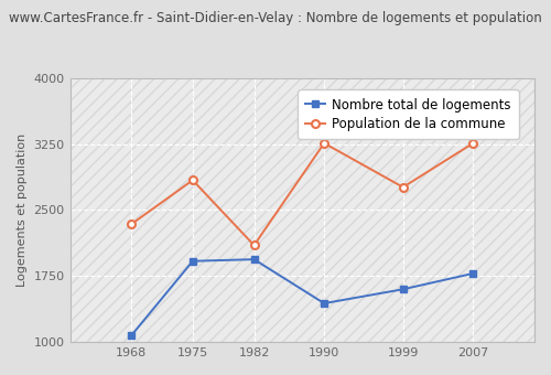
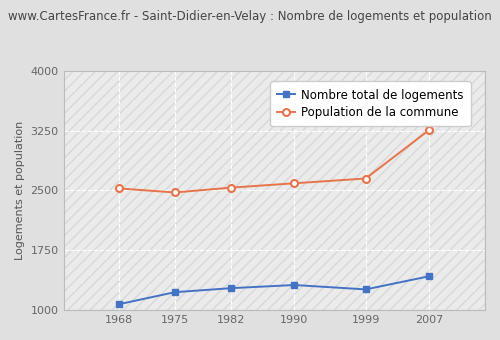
Population de la commune/1968: 2340 -> 2520
Nombre total de logements/1975: 1920 -> 1220
Population de la commune/1975: 2840 -> 2480
Nombre total de logements/1982: 1940 -> 1280
Population de la commune/1982: 2100 -> 2540
Nombre total de logements/1990: 1440 -> 1320
Population de la commune/1990: 3260 -> 2590
Nombre total de logements/1999: 1600 -> 1260
Population de la commune/1999: 2760 -> 2650
Nombre total de logements/2007: 1780 -> 1420
